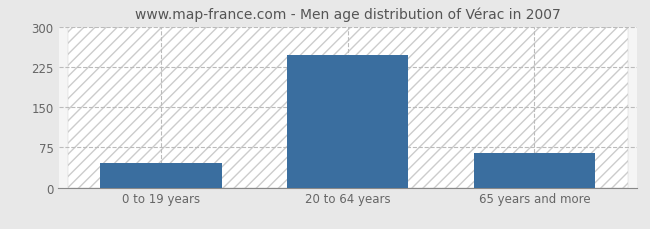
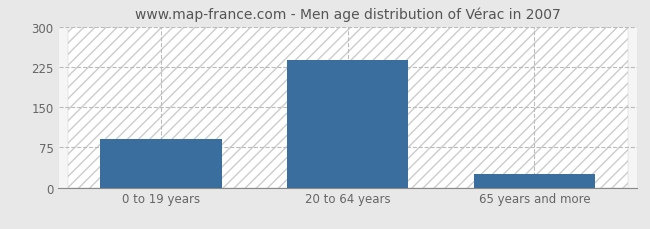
0 to 19 years: 46 -> 90
20 to 64 years: 248 -> 238
65 years and more: 64 -> 25
